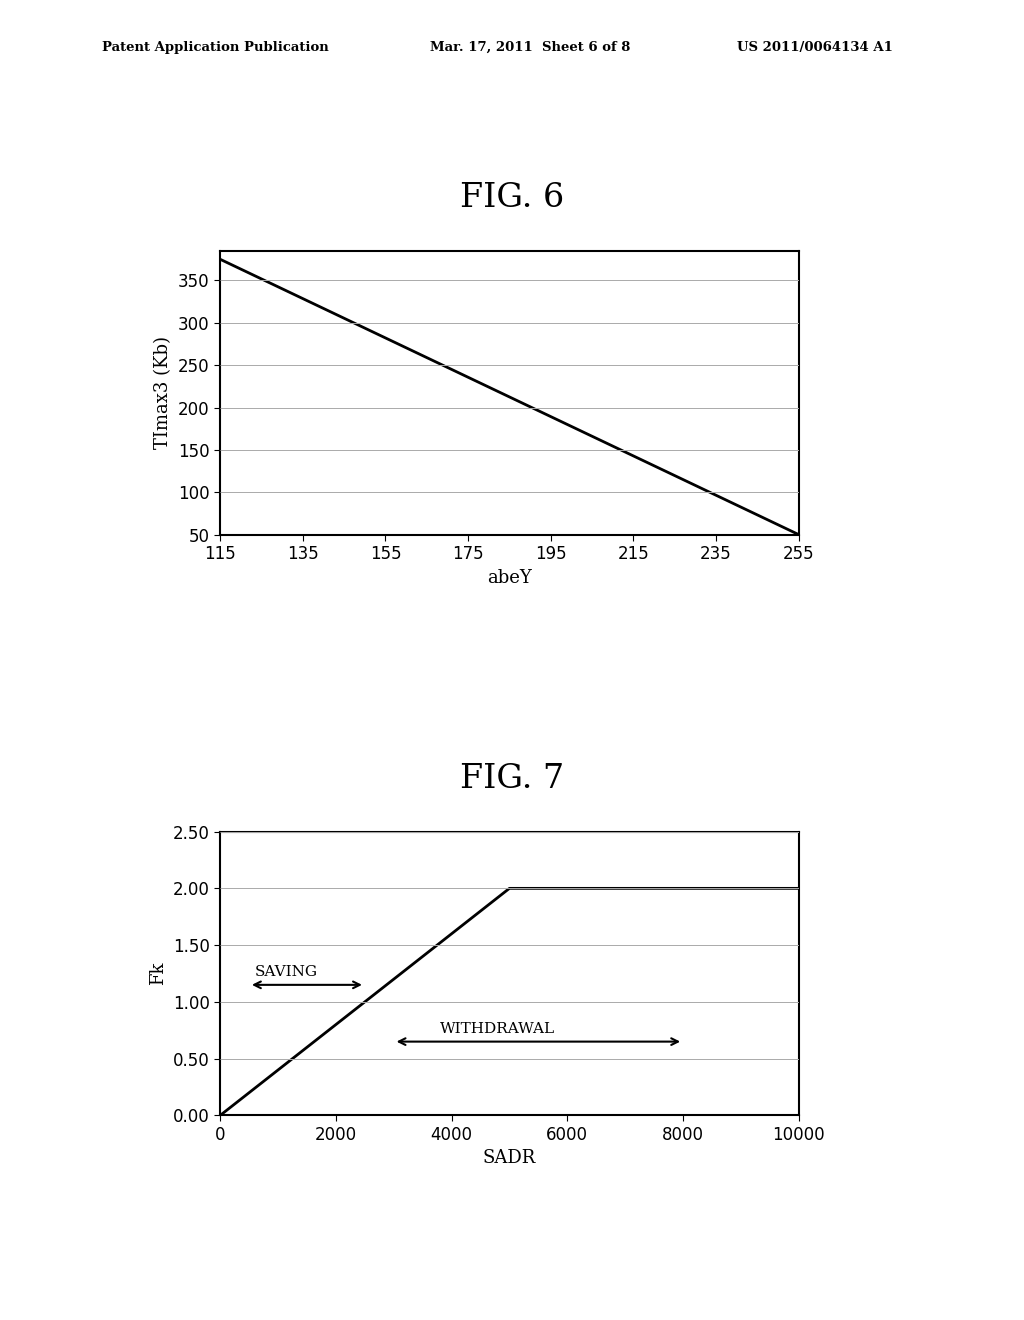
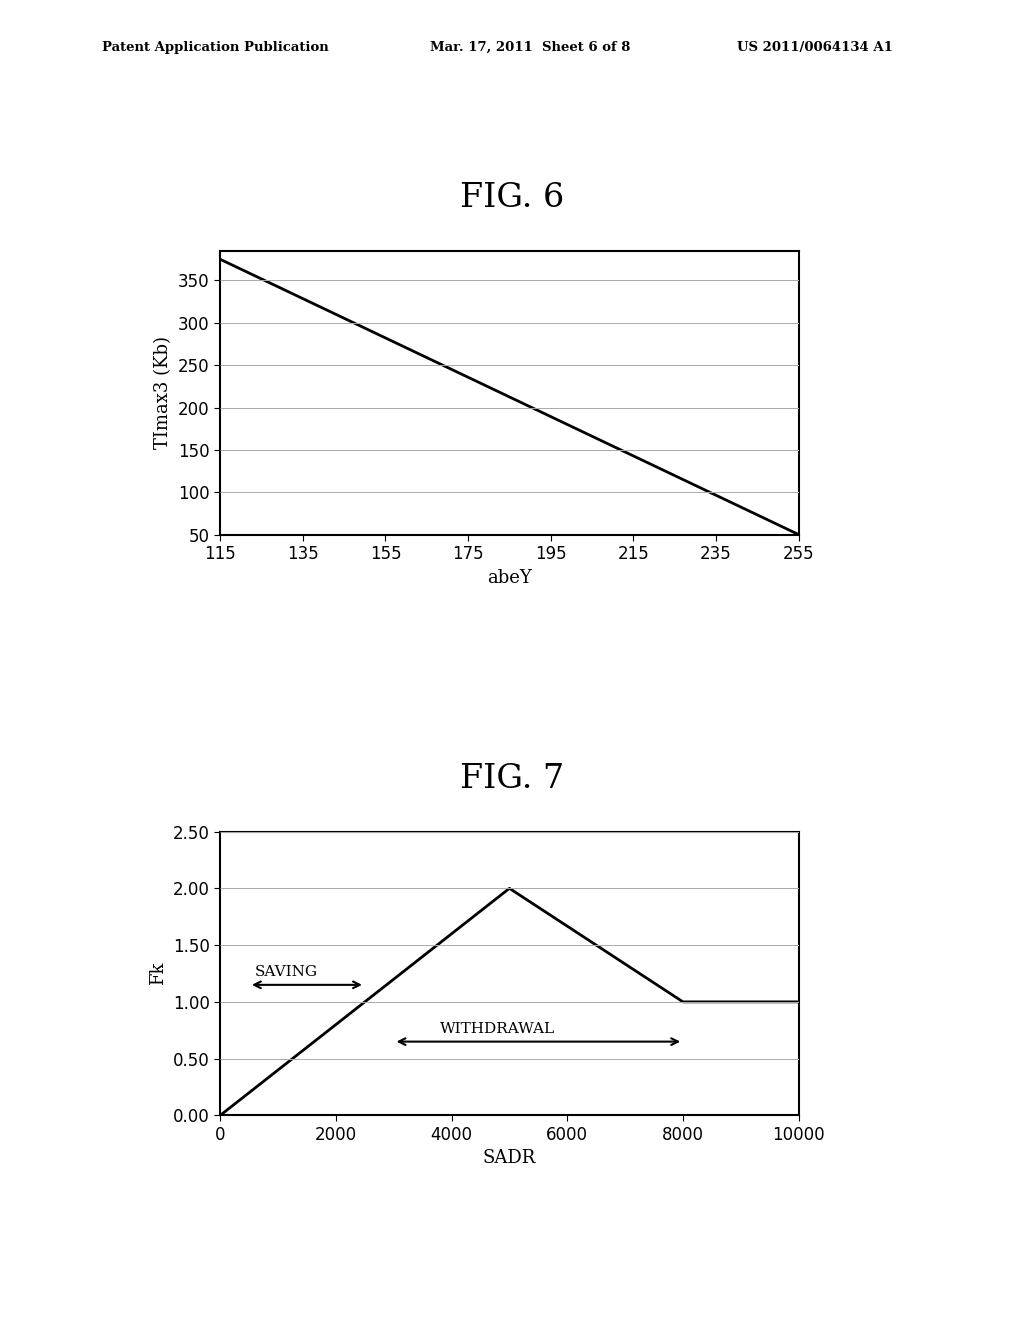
8000: 2 -> 1
10000: 2 -> 1
